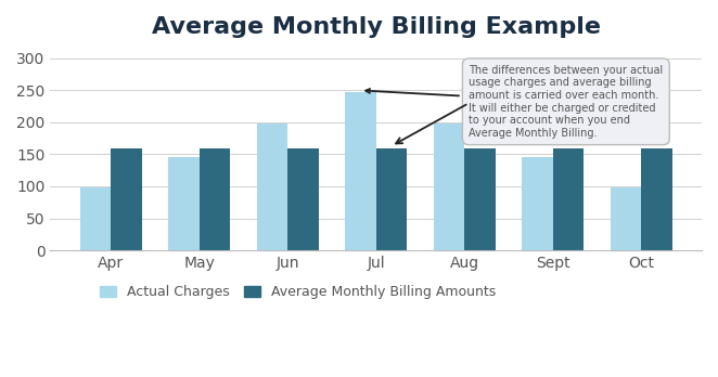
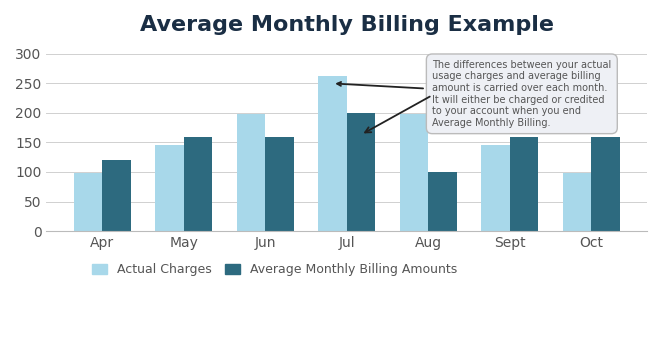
Average Monthly Billing Amounts/Apr: 160 -> 120
Actual Charges/Jul: 248 -> 262
Average Monthly Billing Amounts/Jul: 160 -> 200
Average Monthly Billing Amounts/Aug: 160 -> 100
